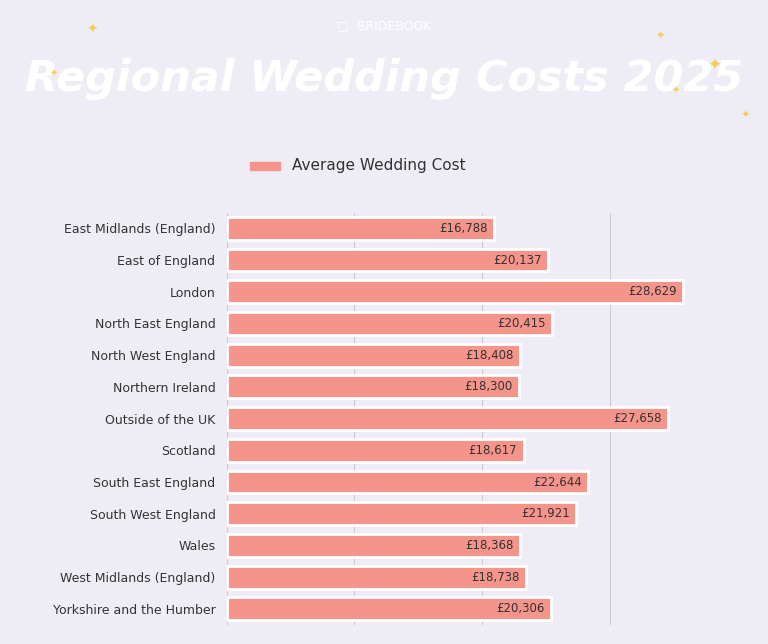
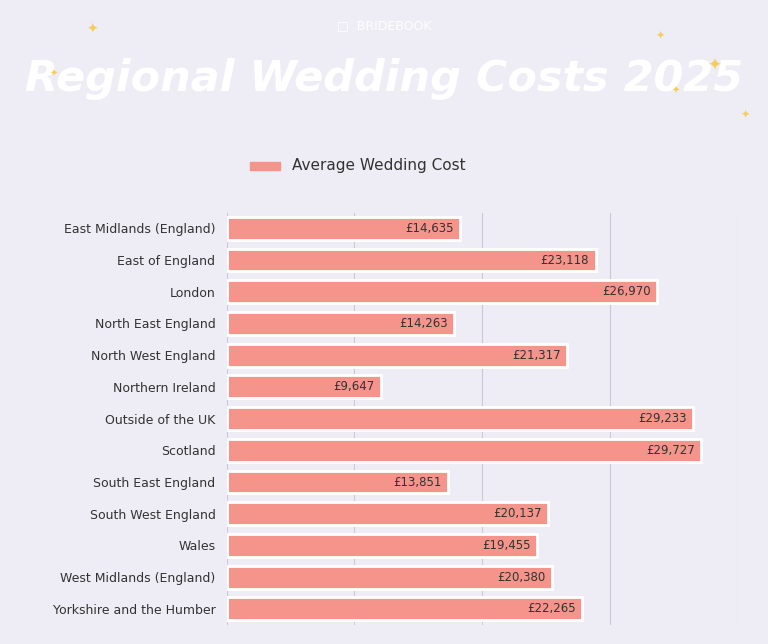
East Midlands (England): £16,788 -> £14,635
East of England: £20,137 -> £23,118
London: £28,629 -> £26,970
North East England: £20,415 -> £14,263
North West England: £18,408 -> £21,317
Northern Ireland: £18,300 -> £9,647
Outside of the UK: £27,658 -> £29,233
Scotland: £18,617 -> £29,727
South East England: £22,644 -> £13,851
South West England: £21,921 -> £20,137
Wales: £18,368 -> £19,455
West Midlands (England): £18,738 -> £20,380
Yorkshire and the Humber: £20,306 -> £22,265
